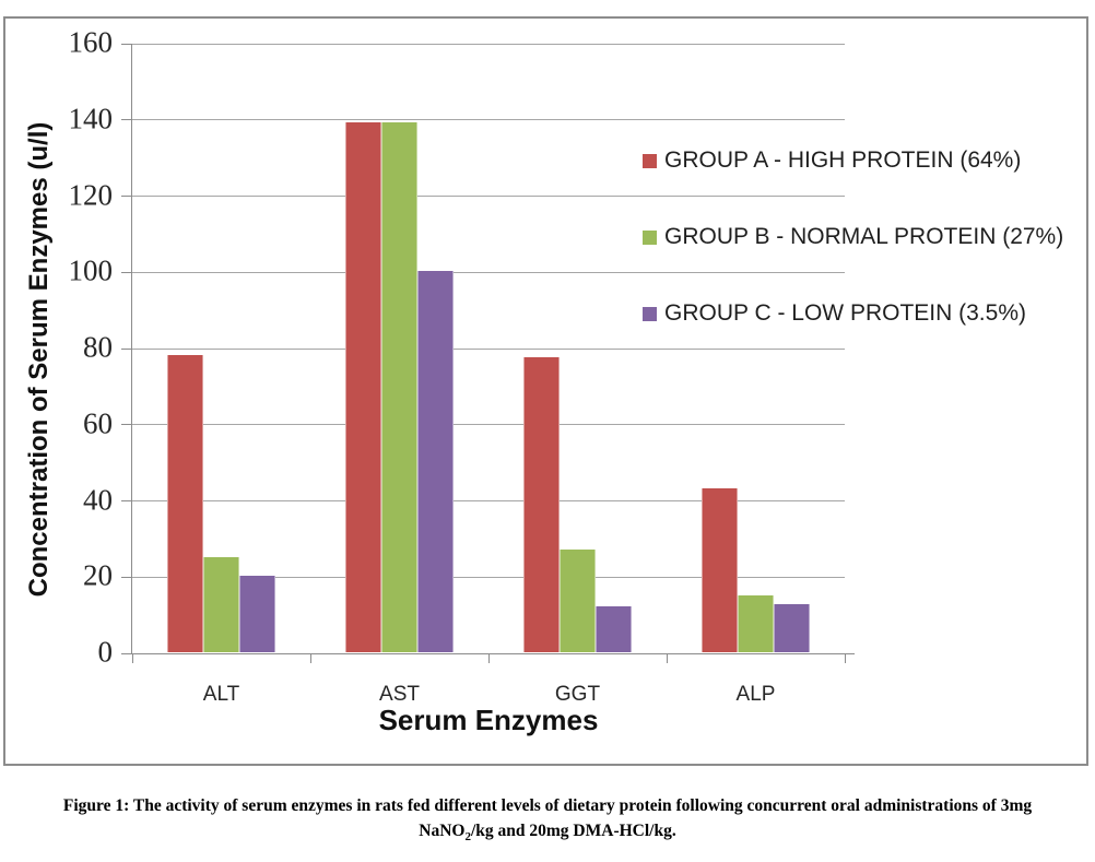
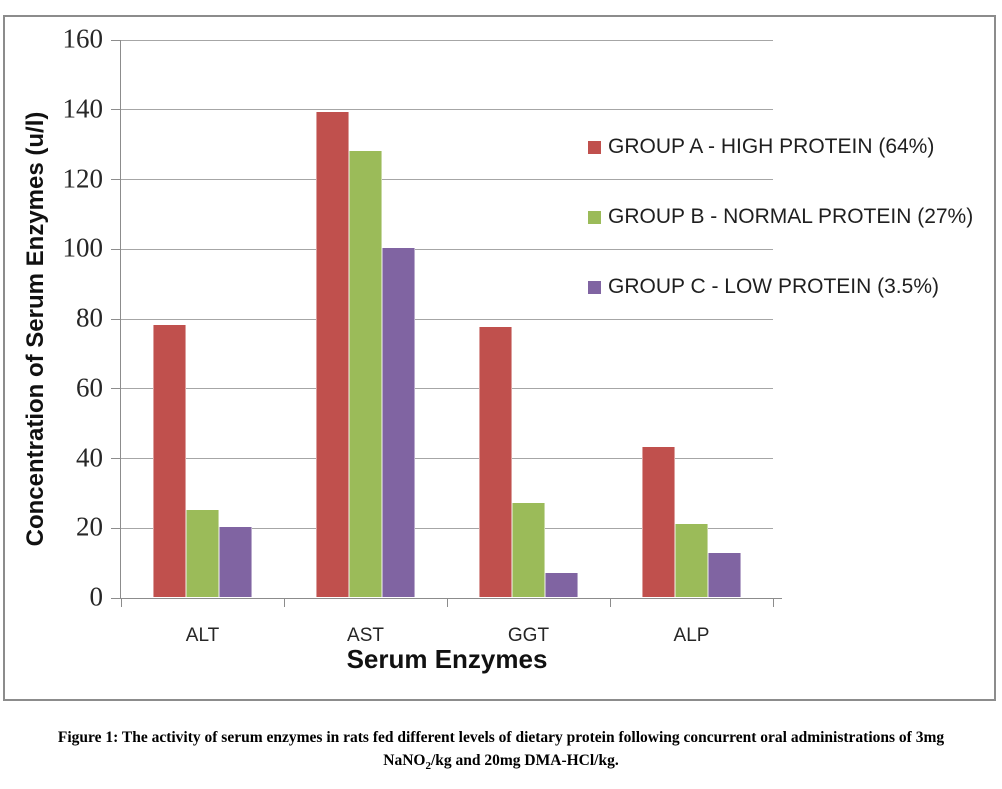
GROUP B - NORMAL PROTEIN (27%)/AST: 139 -> 128
GROUP C - LOW PROTEIN (3.5%)/GGT: 12 -> 7
GROUP B - NORMAL PROTEIN (27%)/ALP: 15 -> 21
